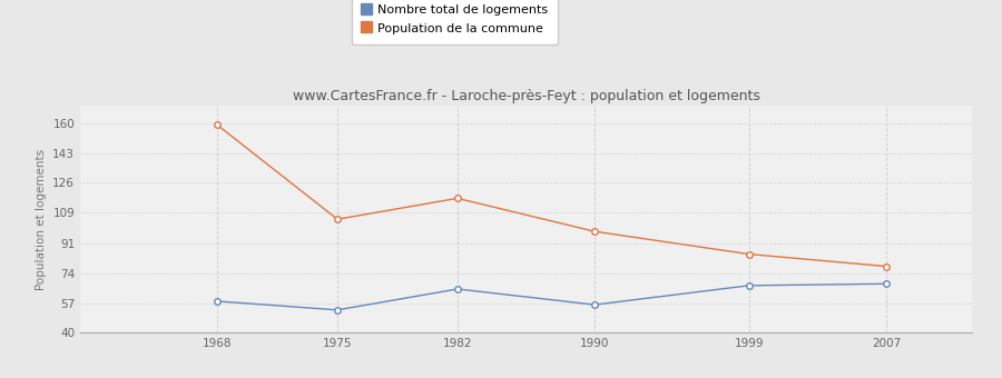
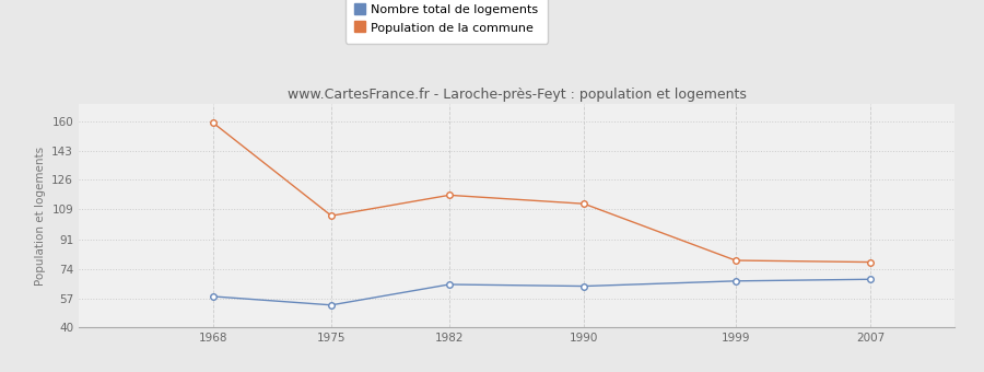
Nombre total de logements/1990: 56 -> 64
Population de la commune/1990: 98 -> 112
Population de la commune/1999: 85 -> 79
